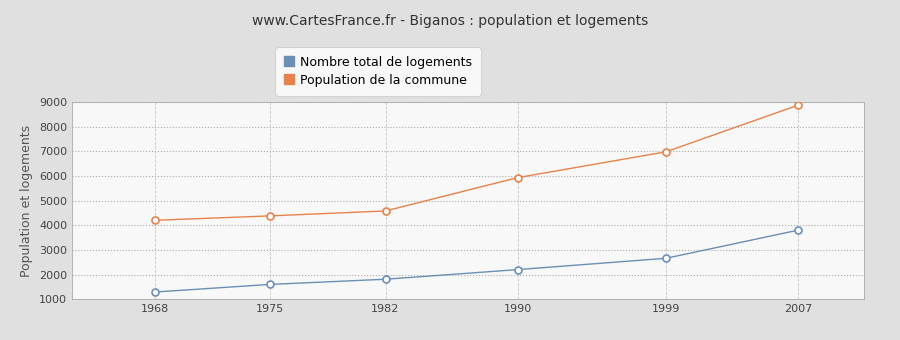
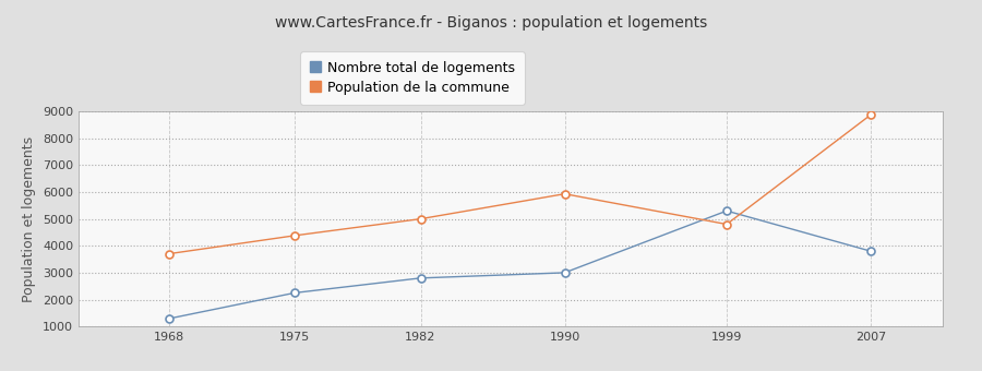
Population de la commune/1968: 4200 -> 3700
Nombre total de logements/1975: 1600 -> 2250
Nombre total de logements/1982: 1810 -> 2800
Population de la commune/1982: 4580 -> 5000
Nombre total de logements/1990: 2200 -> 3000
Nombre total de logements/1999: 2660 -> 5300
Population de la commune/1999: 6980 -> 4800
